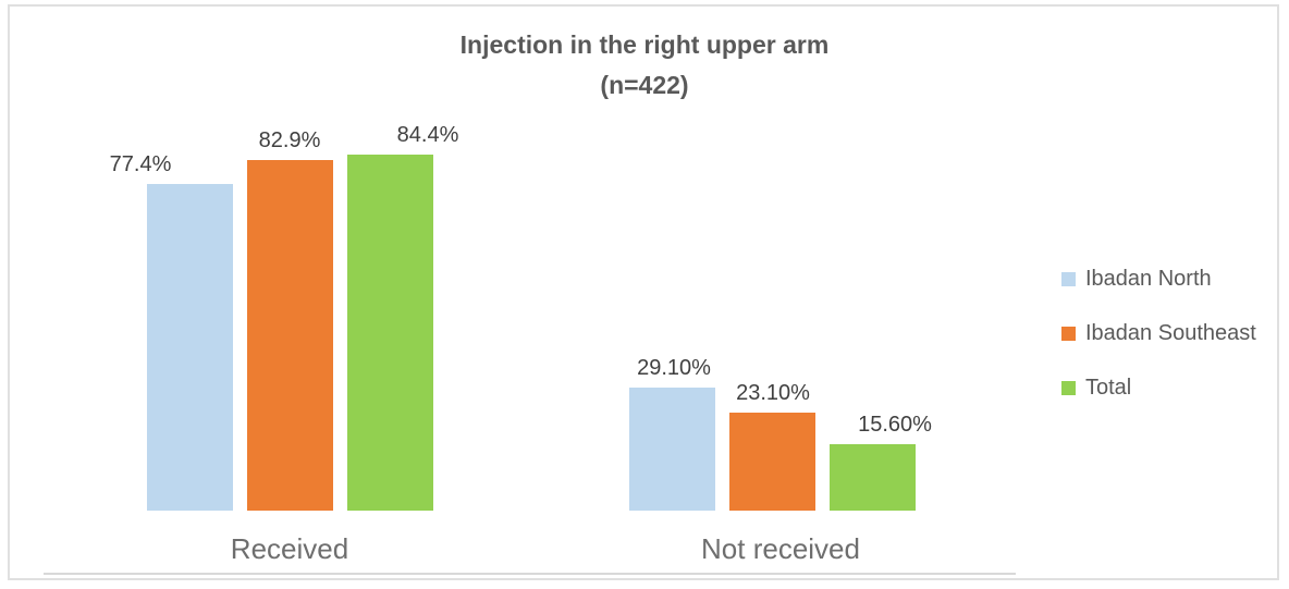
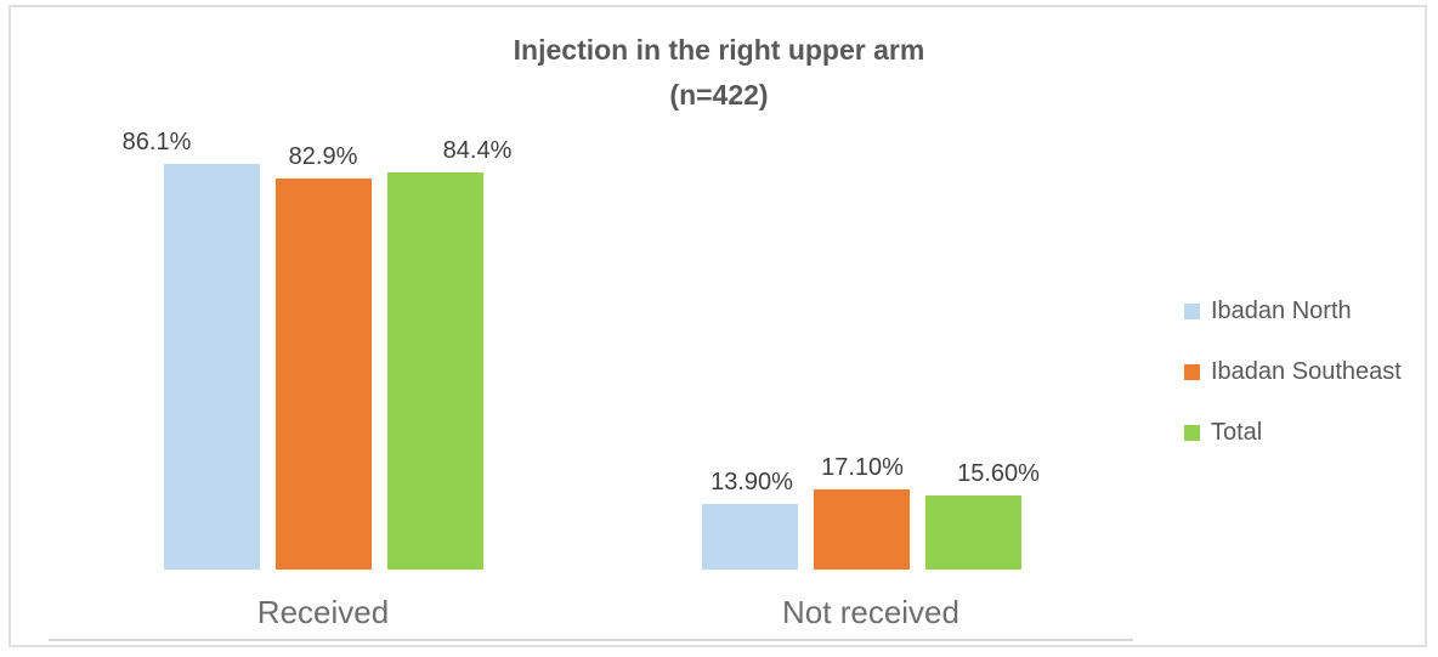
Ibadan North/Received: 77.4% -> 86.1%
Ibadan North/Not received: 29.10% -> 13.90%
Ibadan Southeast/Not received: 23.10% -> 17.10%
